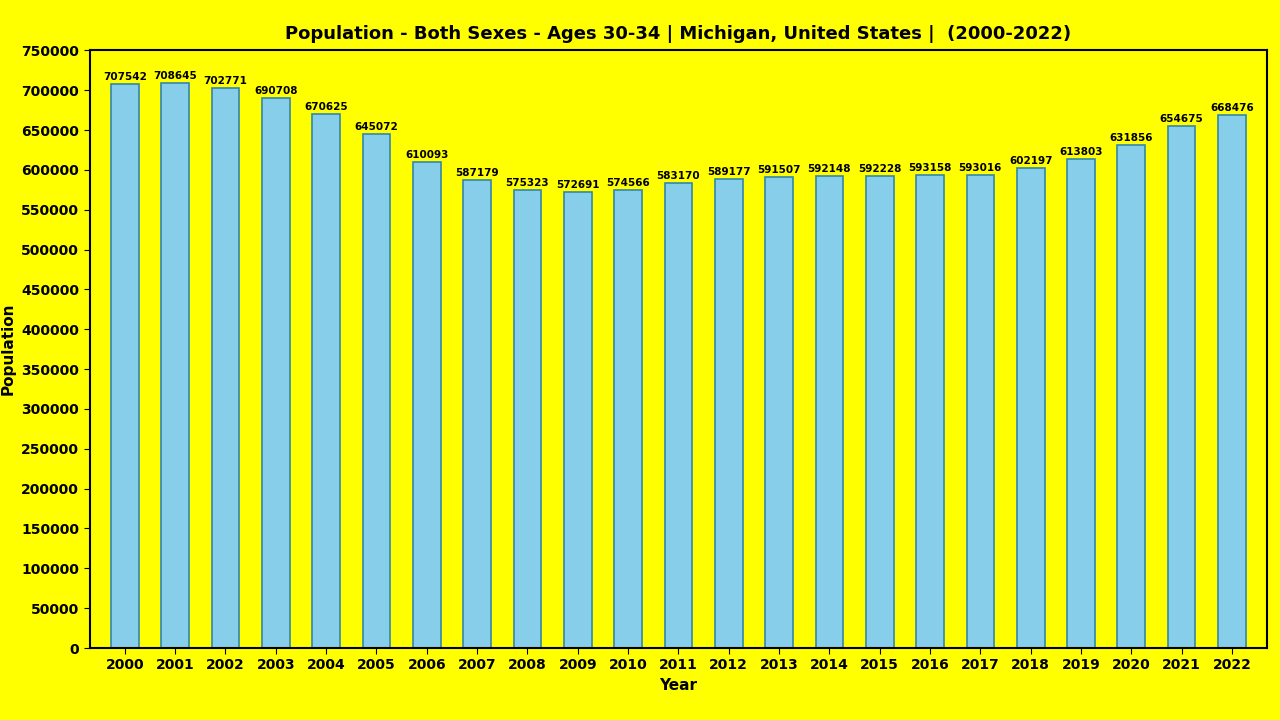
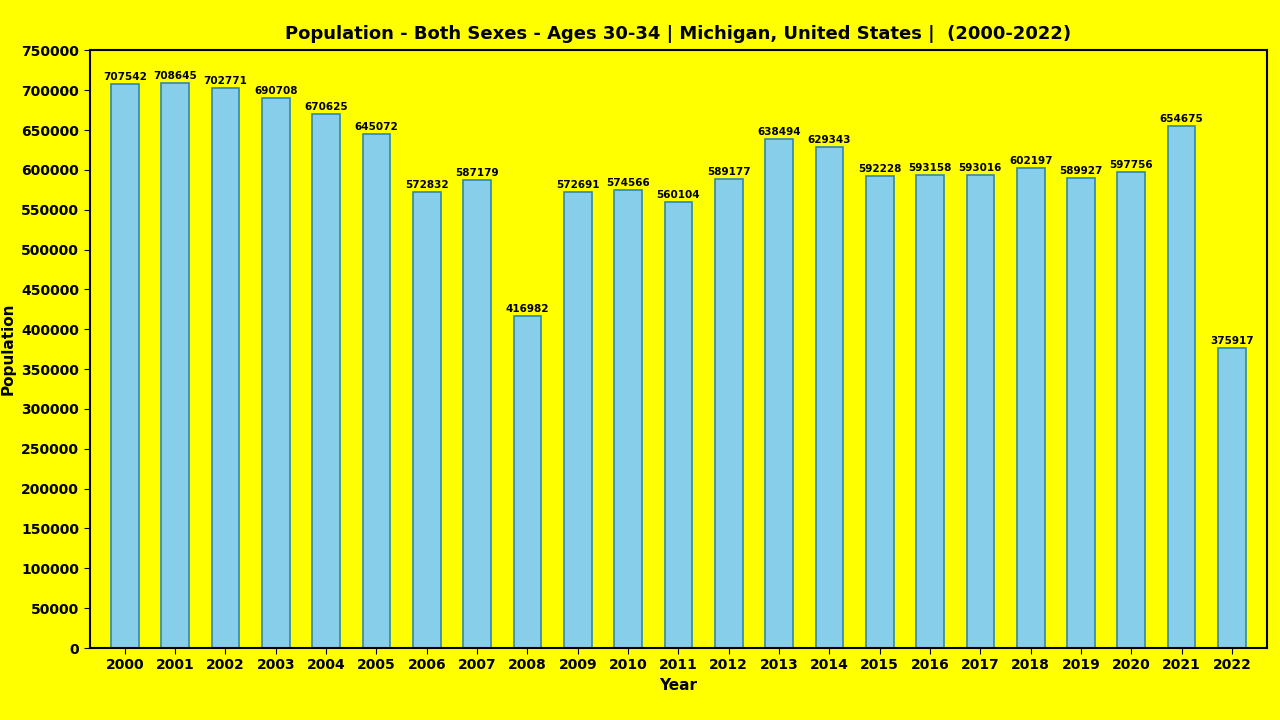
2006: 610093 -> 572832
2008: 575323 -> 416982
2011: 583170 -> 560104
2013: 591507 -> 638494
2014: 592148 -> 629343
2019: 613803 -> 589927
2020: 631856 -> 597756
2022: 668476 -> 375917
